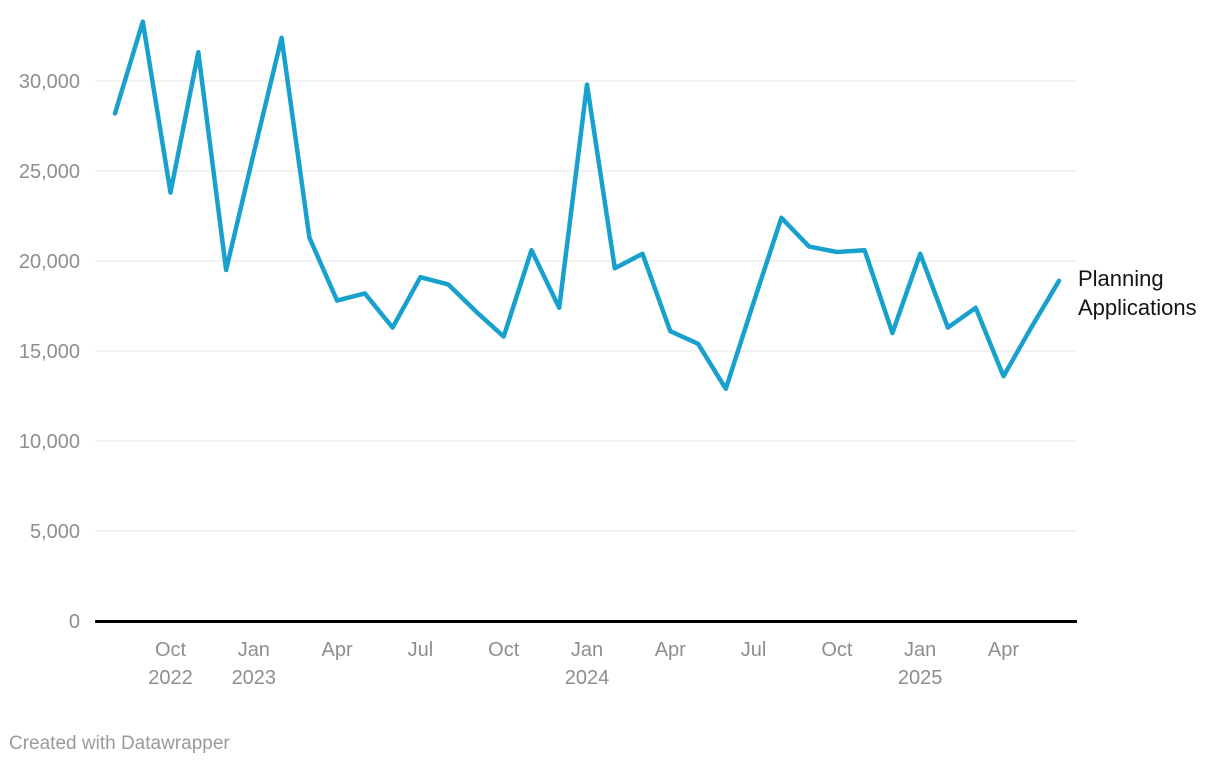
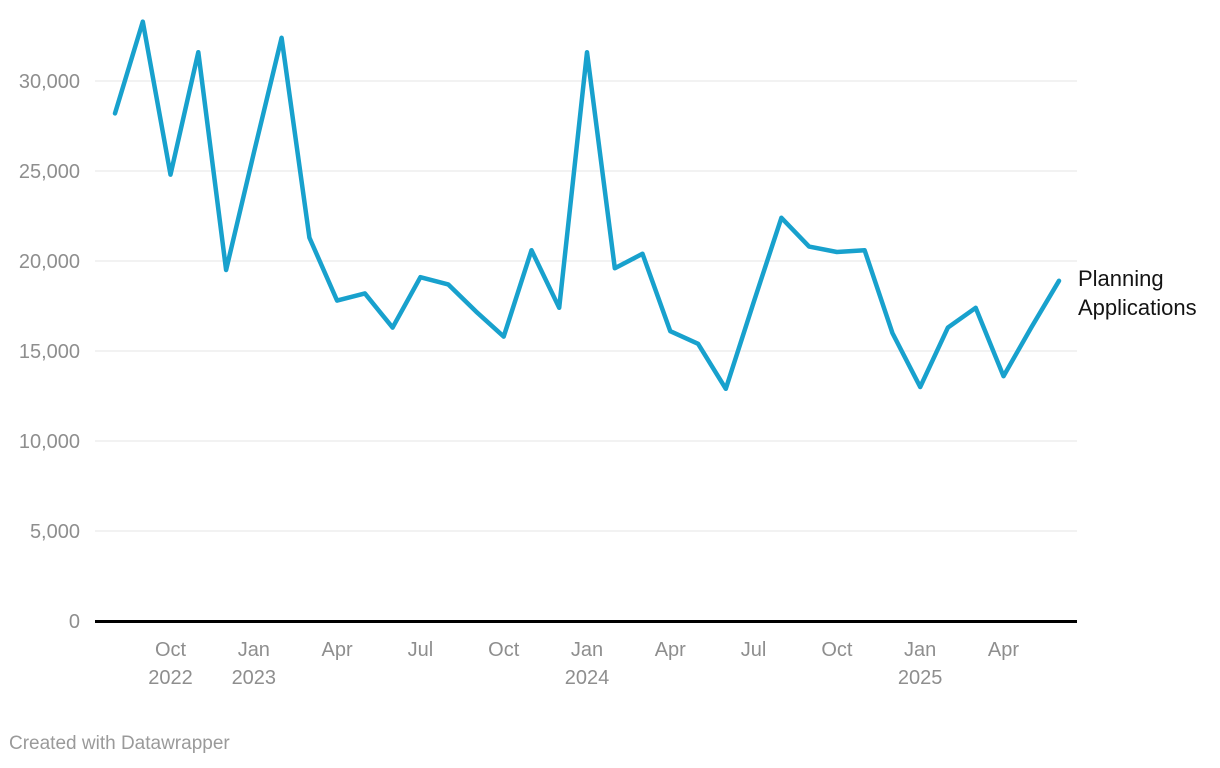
Oct 2022: 23800 -> 24800
Jan 2024: 29800 -> 31600
Jan 2025: 20400 -> 13000
